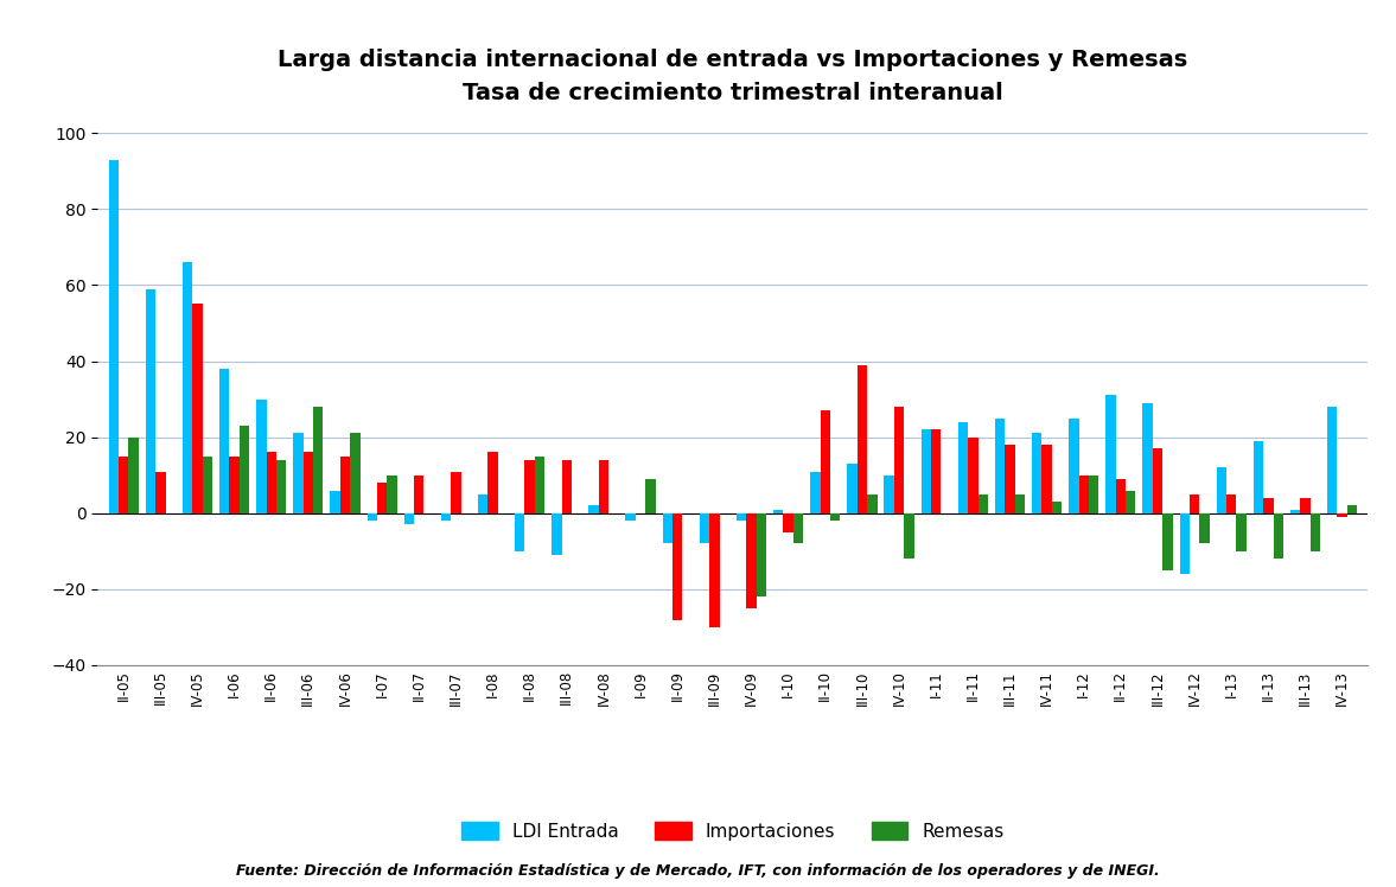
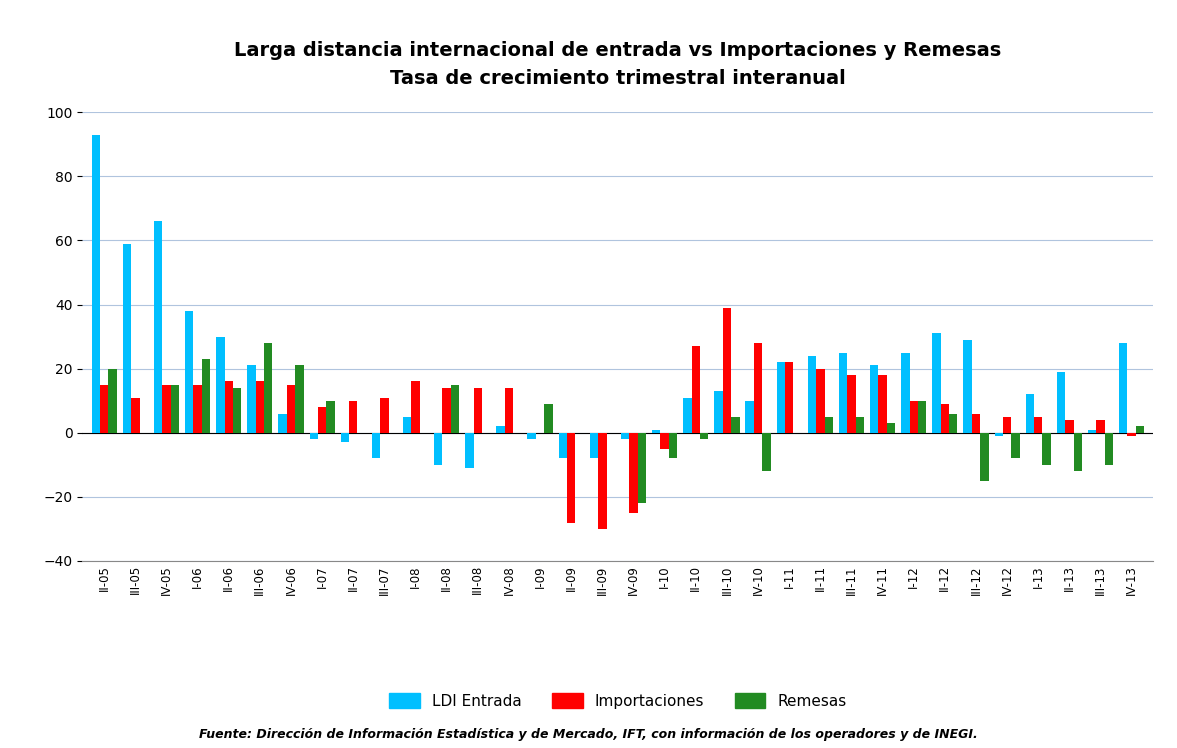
Importaciones/IV-05: 55 -> 15
LDI Entrada/III-07: -2 -> -8
Importaciones/III-12: 17 -> 6
LDI Entrada/IV-12: -16 -> -1
